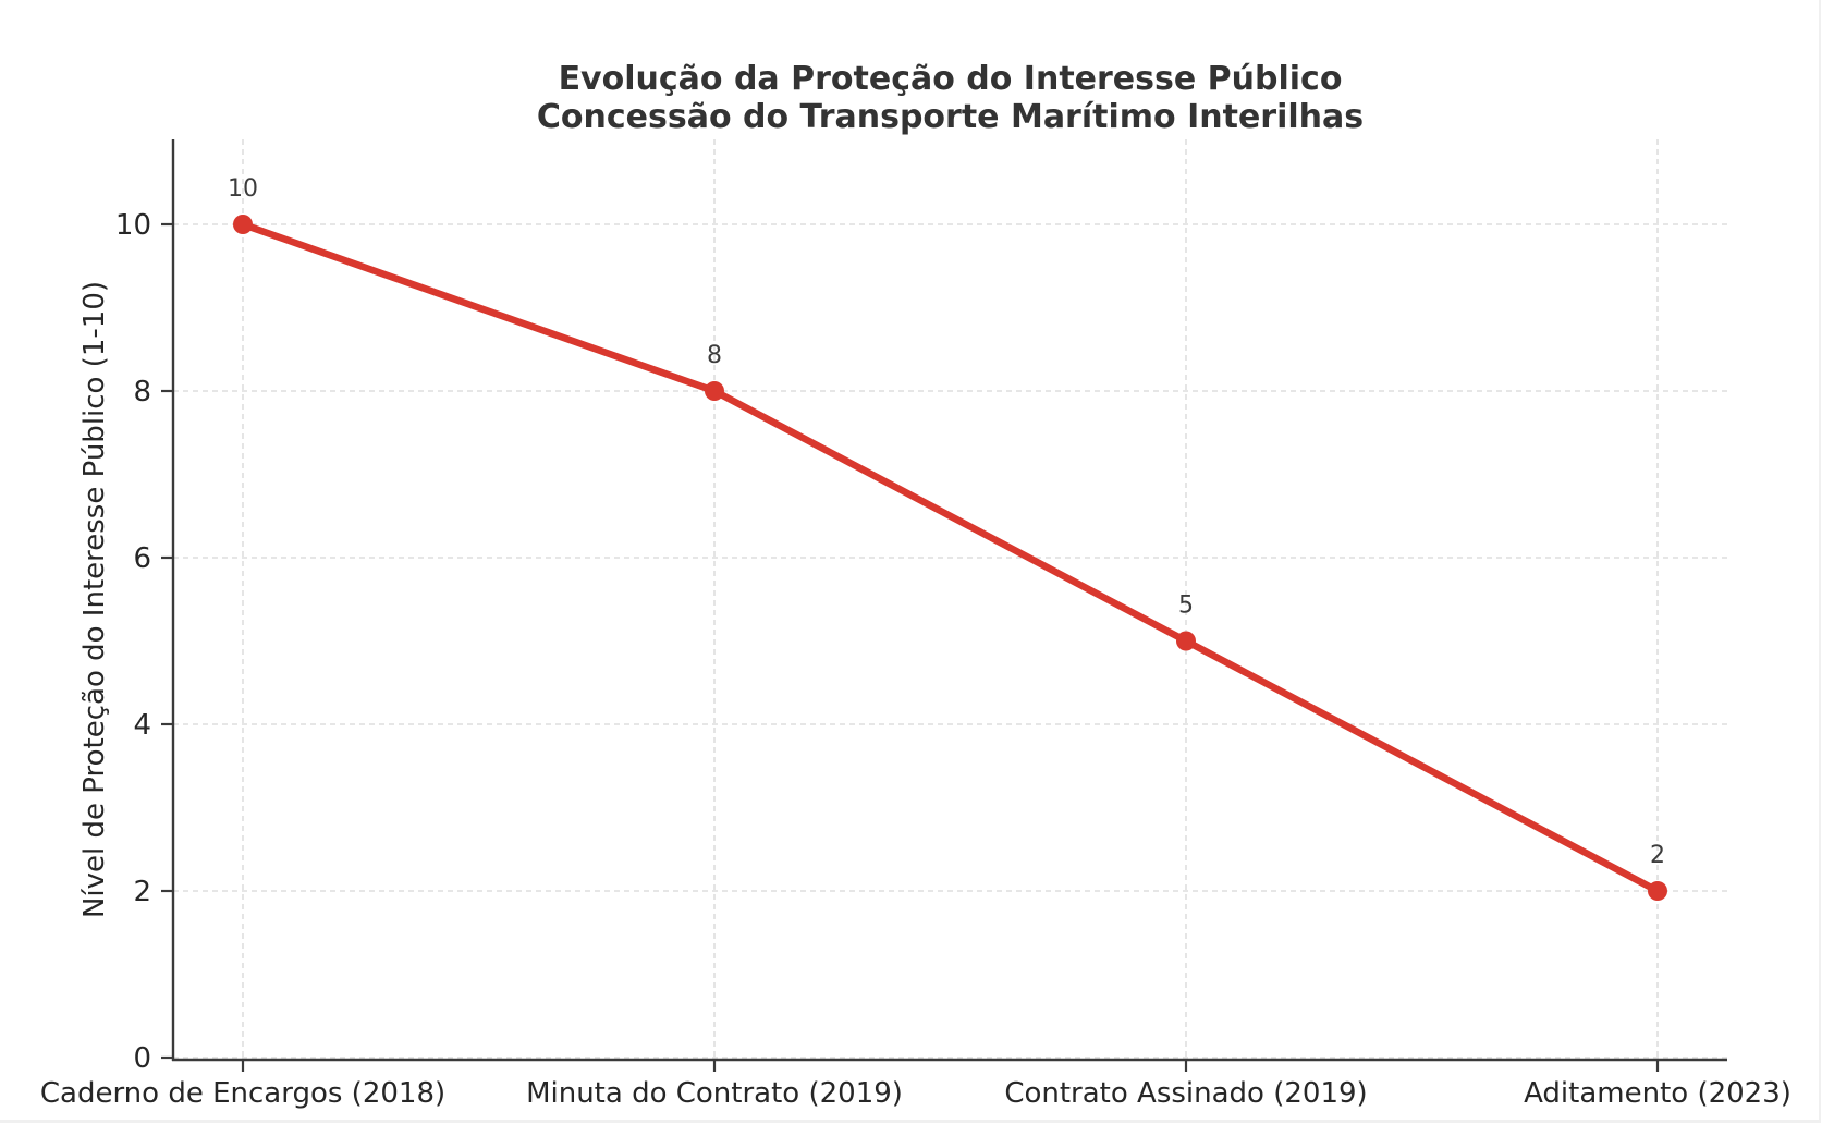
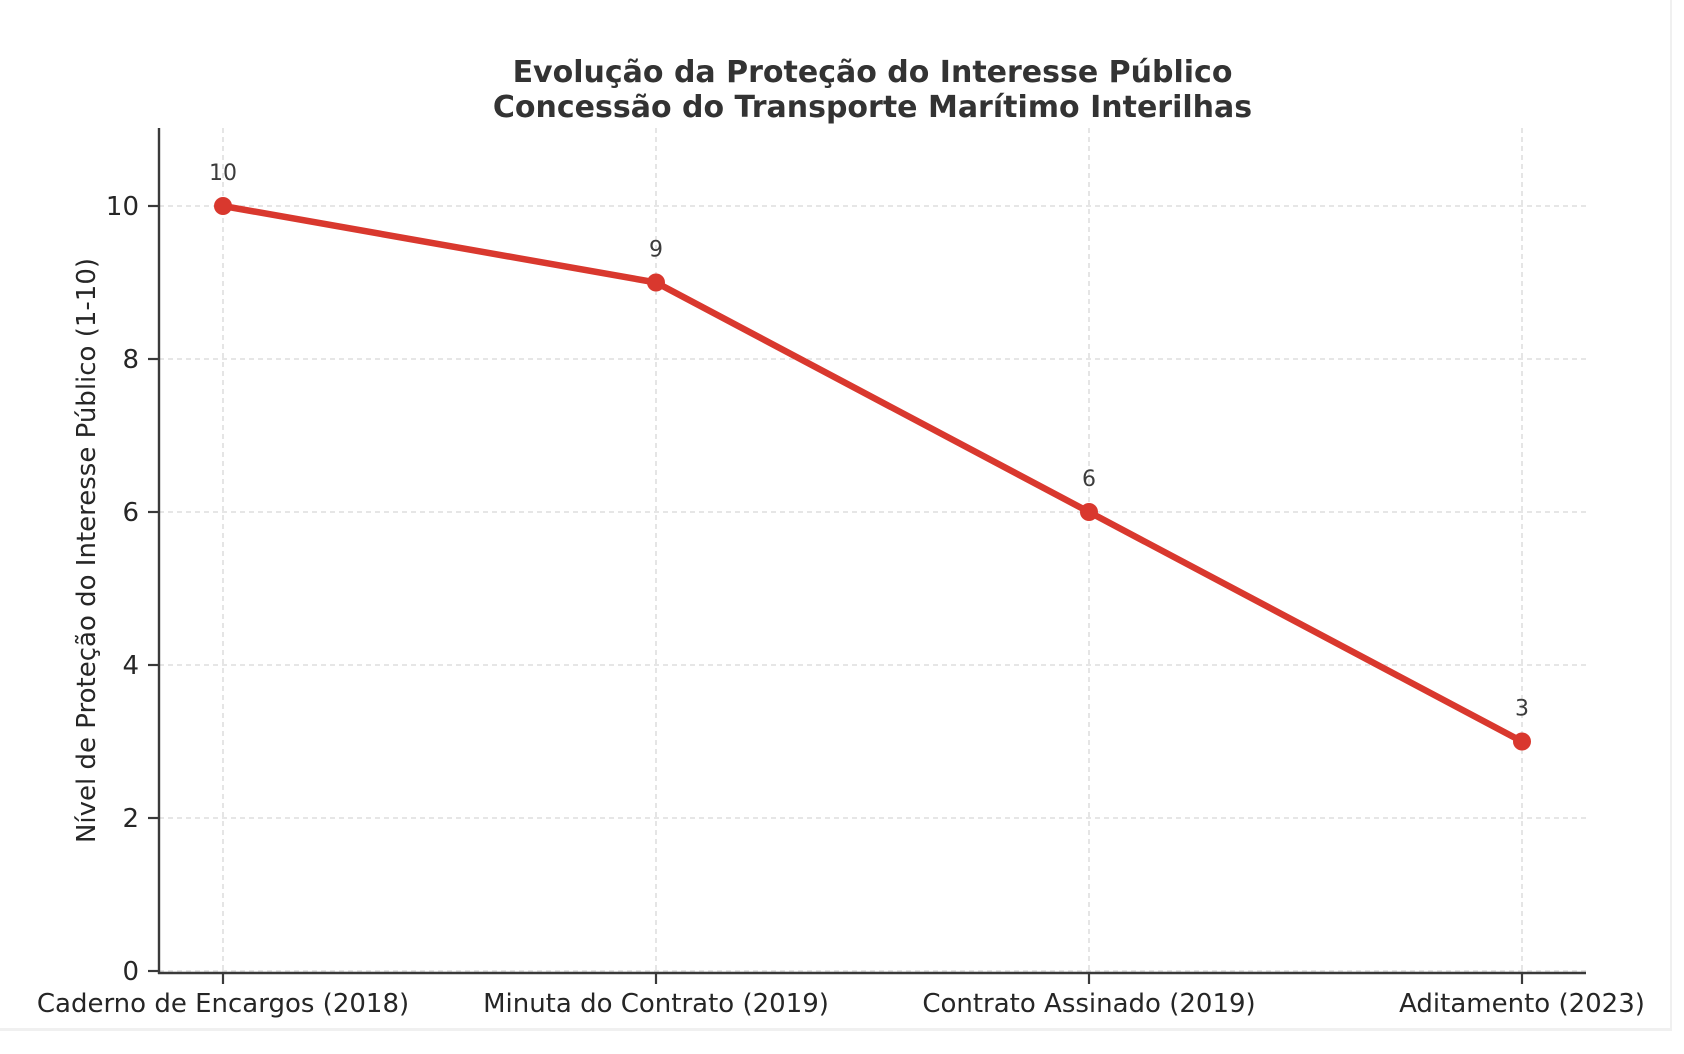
Minuta do Contrato (2019): 8 -> 9
Contrato Assinado (2019): 5 -> 6
Aditamento (2023): 2 -> 3
